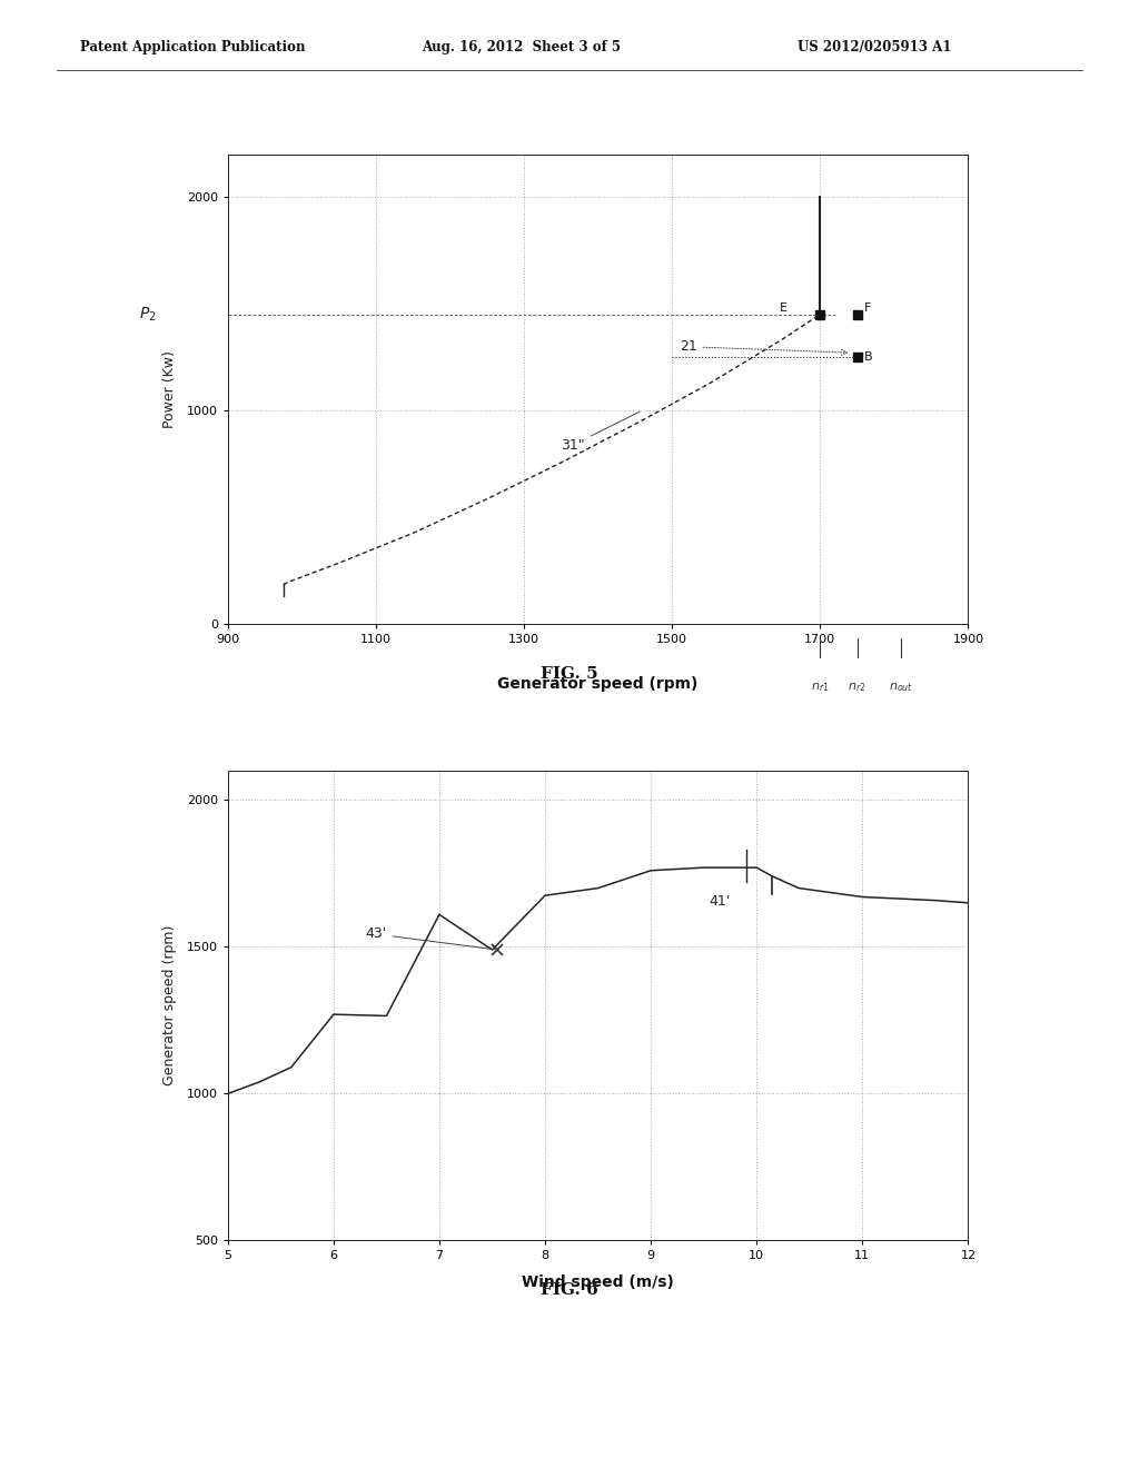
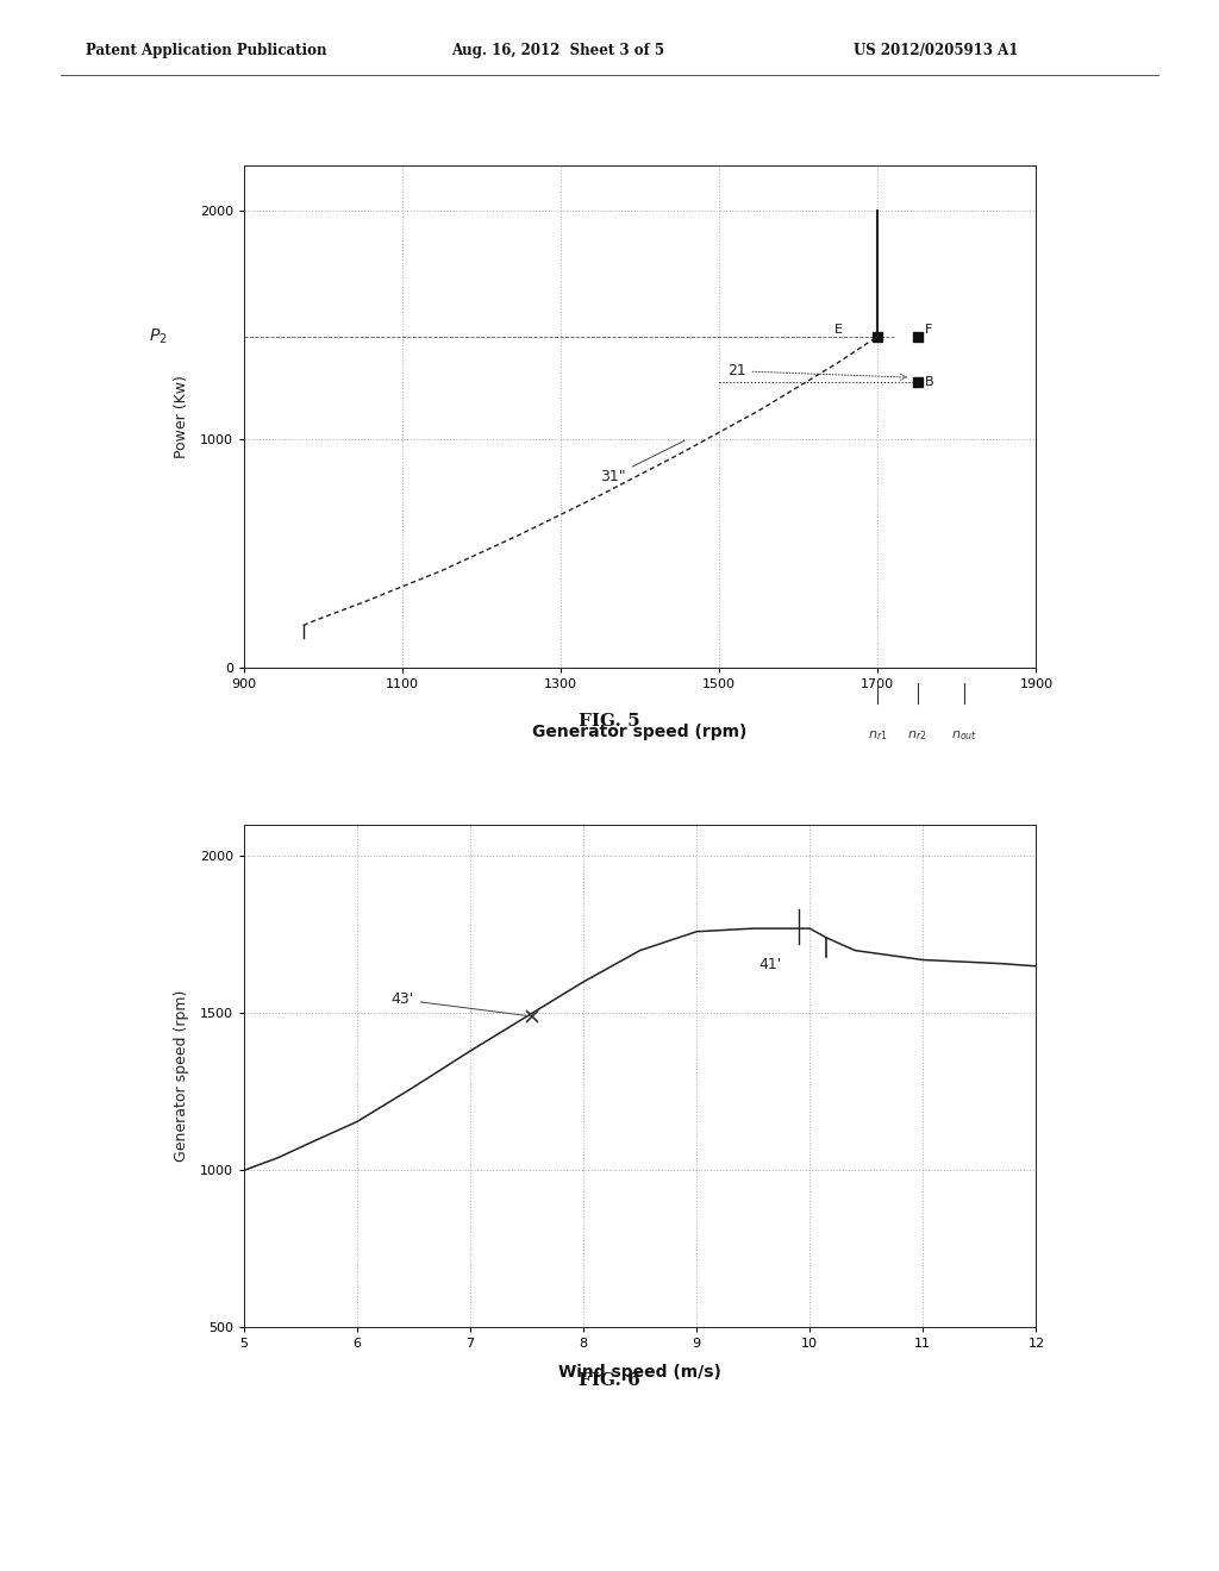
6: 1270 -> 1155
7: 1610 -> 1380
8: 1675 -> 1600
